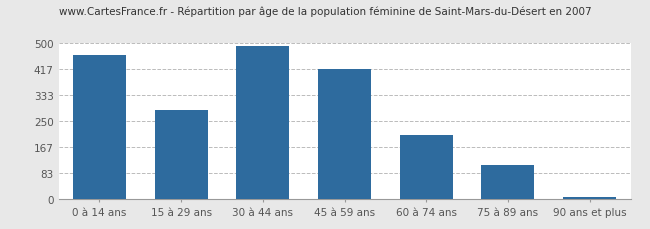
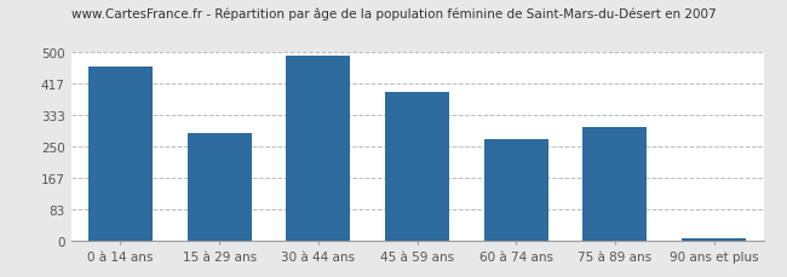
45 à 59 ans: 415 -> 395
60 à 74 ans: 205 -> 270
75 à 89 ans: 110 -> 300
